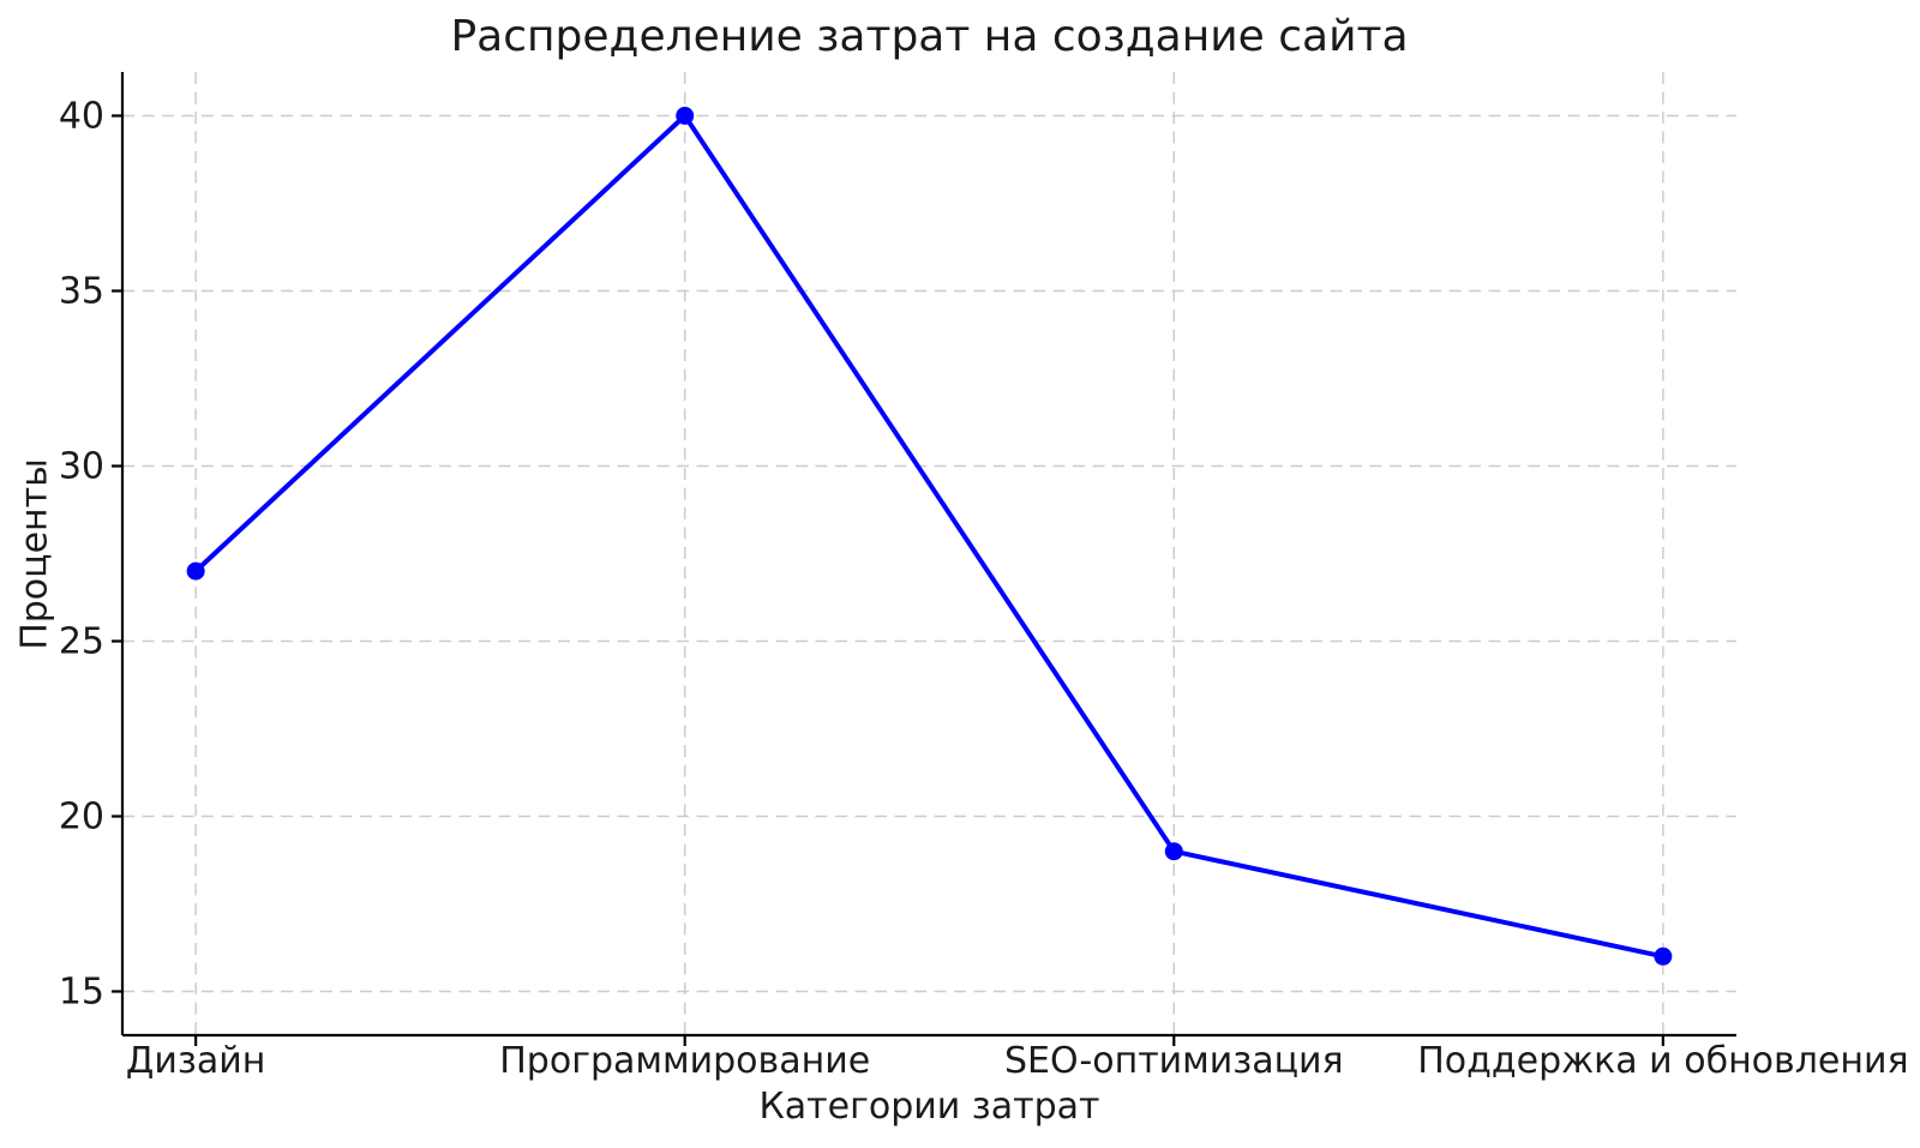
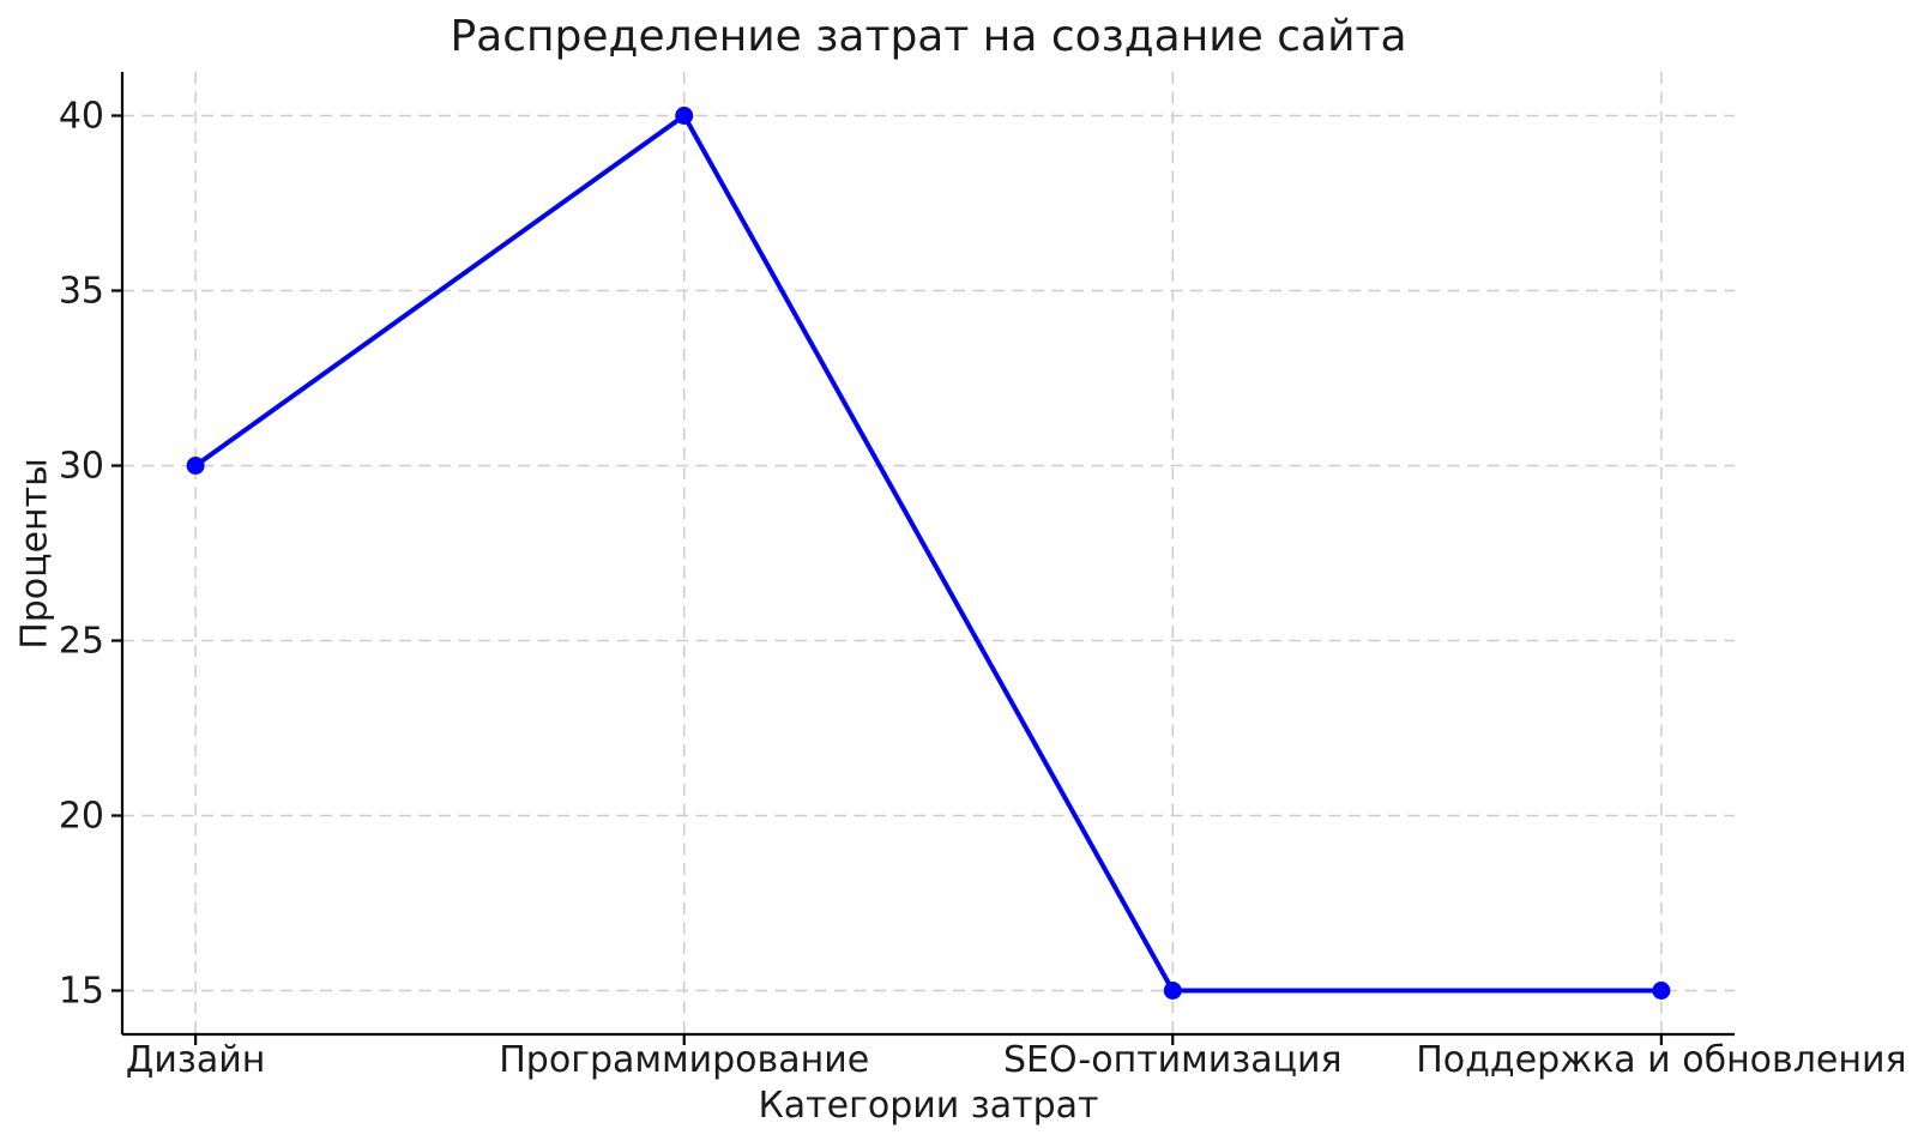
Дизайн: 27 -> 30
SEO-оптимизация: 19 -> 15
Поддержка и обновления: 16 -> 15
